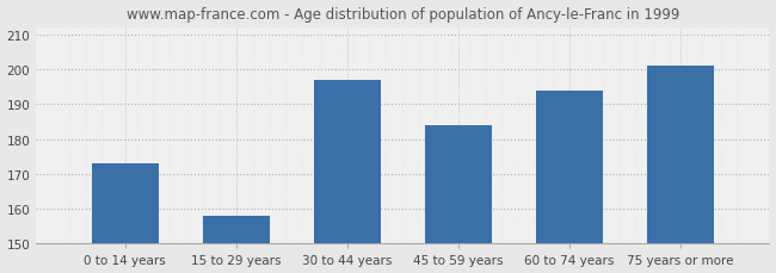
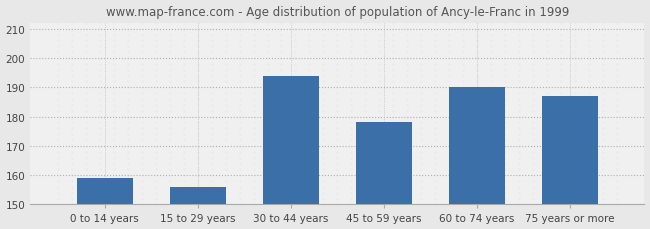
0 to 14 years: 173 -> 159
15 to 29 years: 158 -> 156
30 to 44 years: 197 -> 194
45 to 59 years: 184 -> 178
60 to 74 years: 194 -> 190
75 years or more: 201 -> 187
